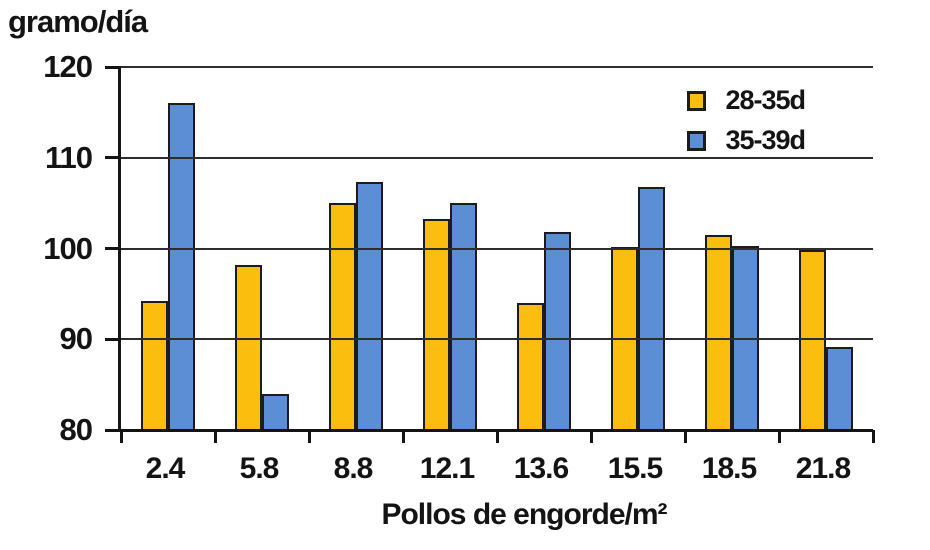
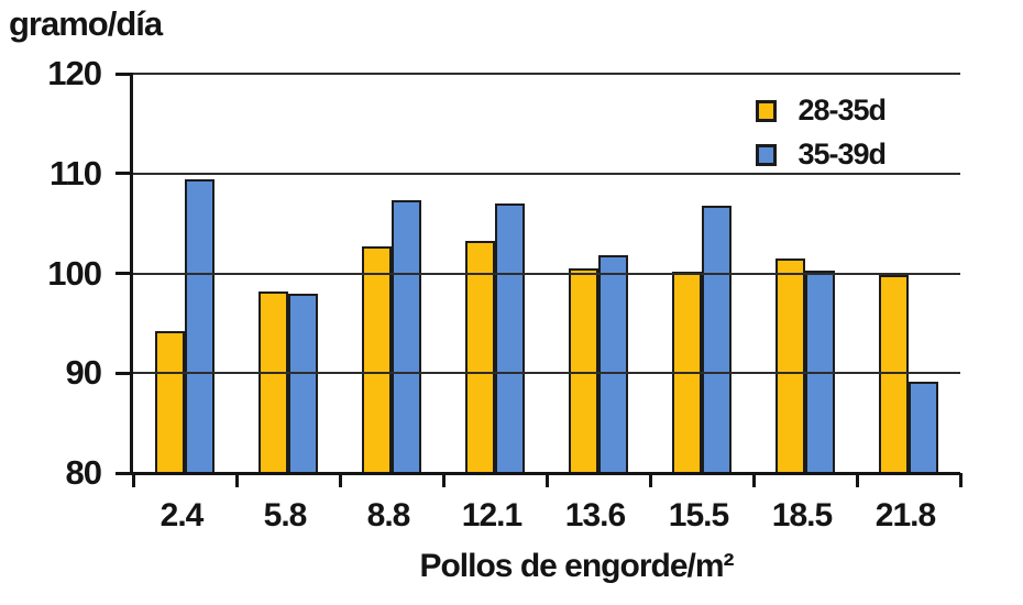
35-39d/2.4: 116 -> 109
35-39d/5.8: 84 -> 98
28-35d/8.8: 105 -> 103
35-39d/12.1: 105 -> 107
28-35d/13.6: 94 -> 100
